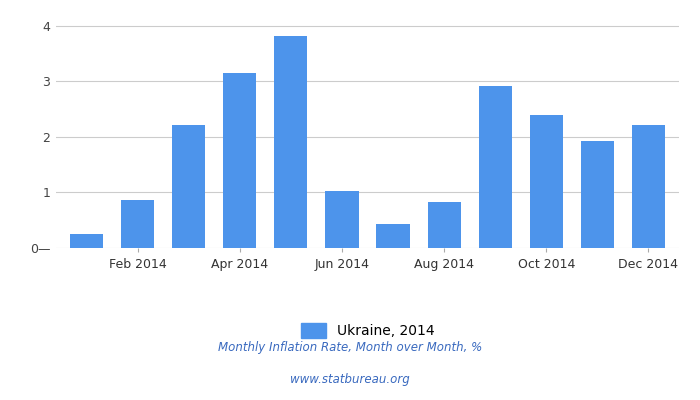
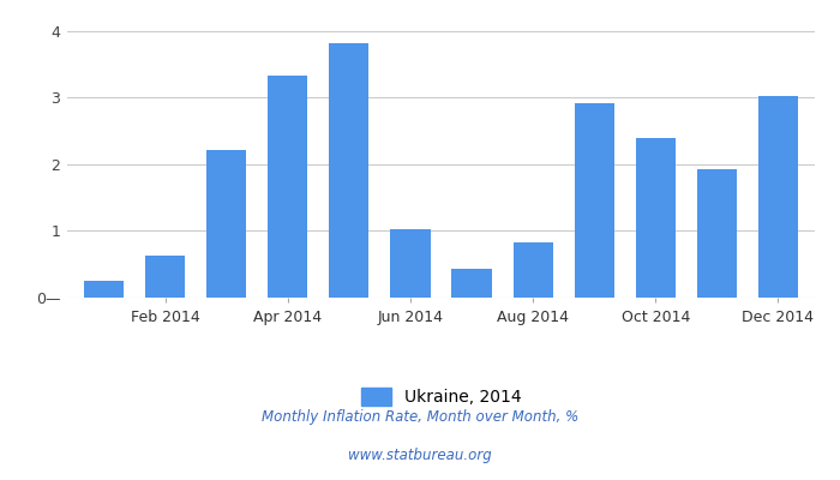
Feb 2014: 0.86 -> 0.63
Apr 2014: 3.14 -> 3.33
Dec 2014: 2.22 -> 3.02
